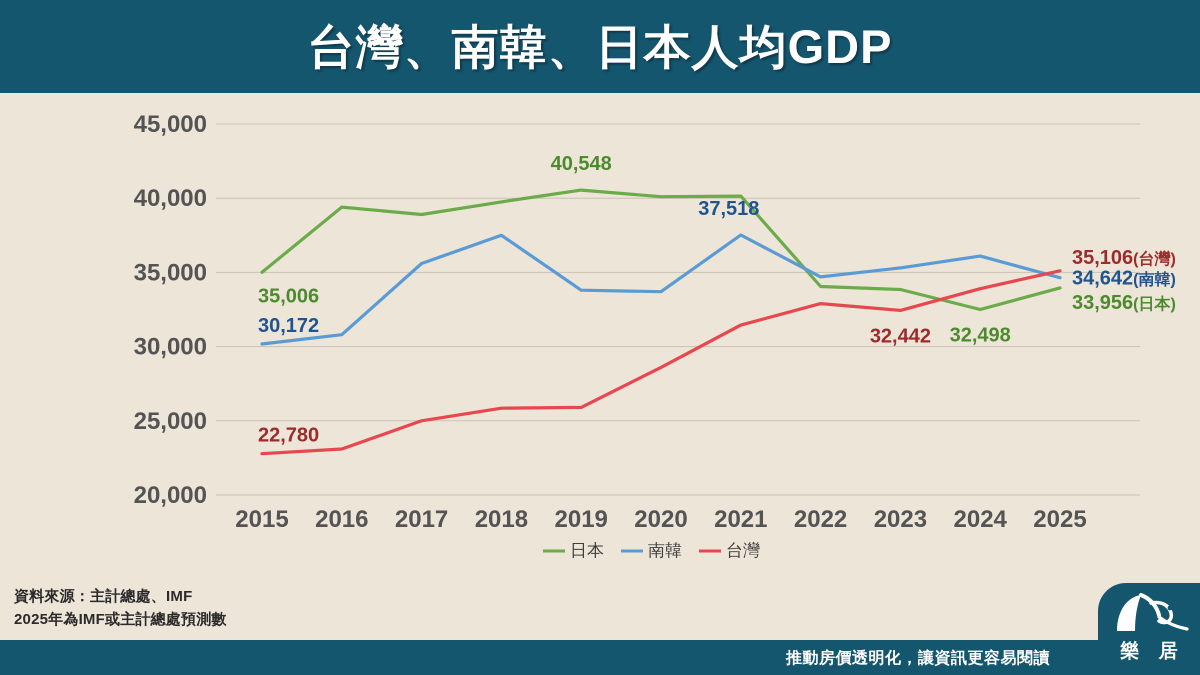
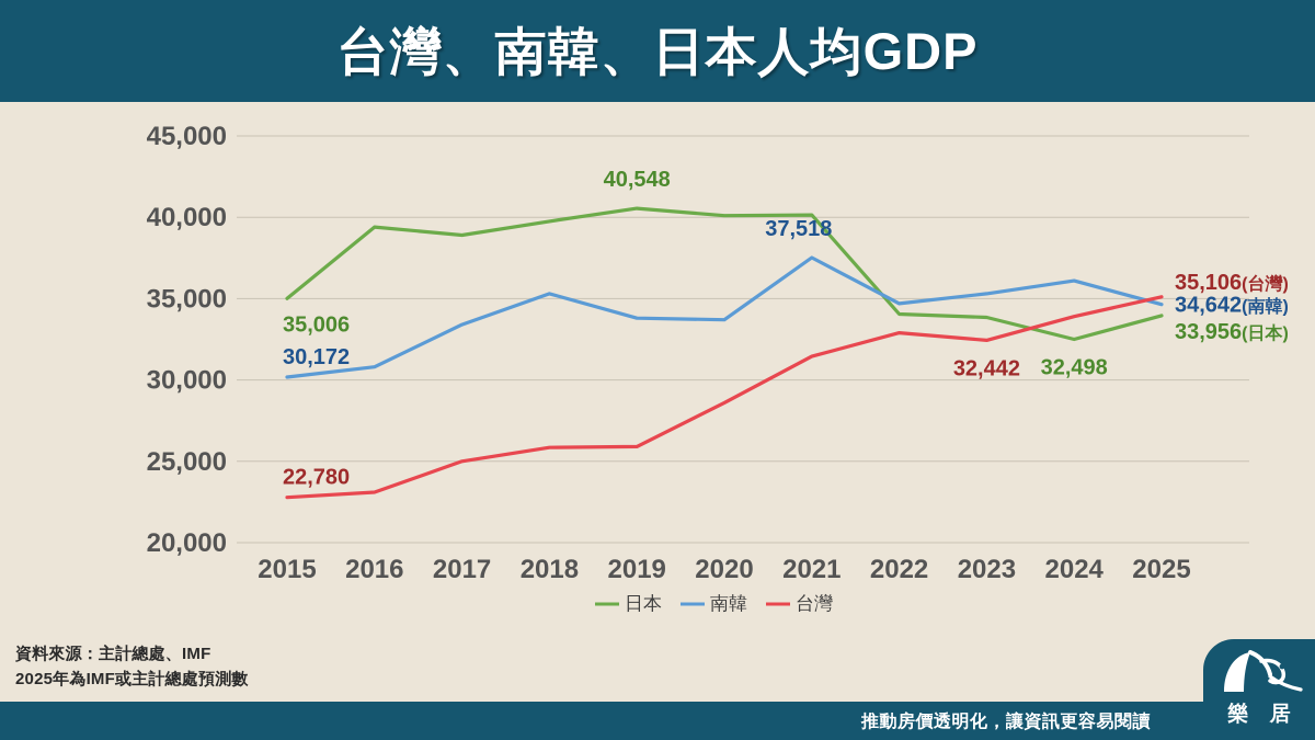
南韓/2017: 35600 -> 33400
南韓/2018: 37500 -> 35300
